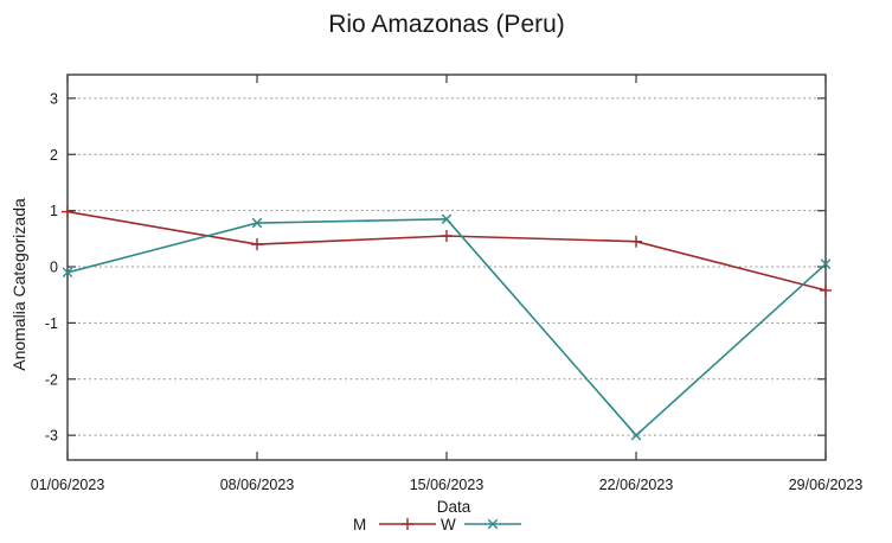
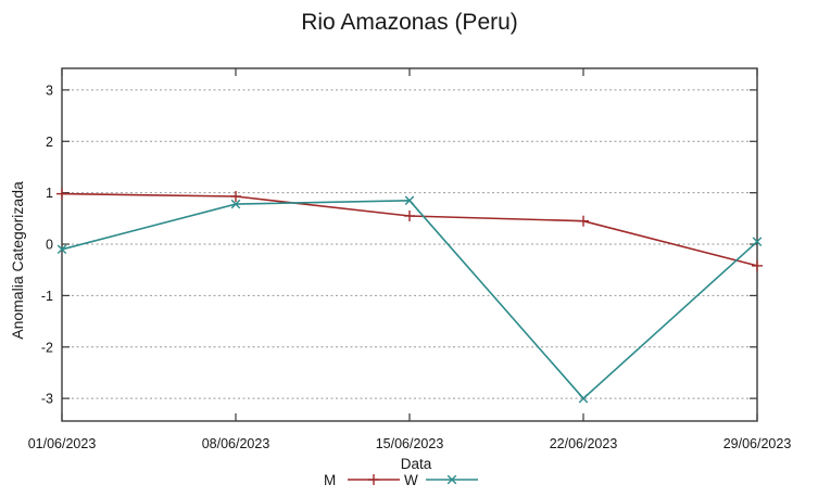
M/08/06/2023: 0.4 -> 0.9
